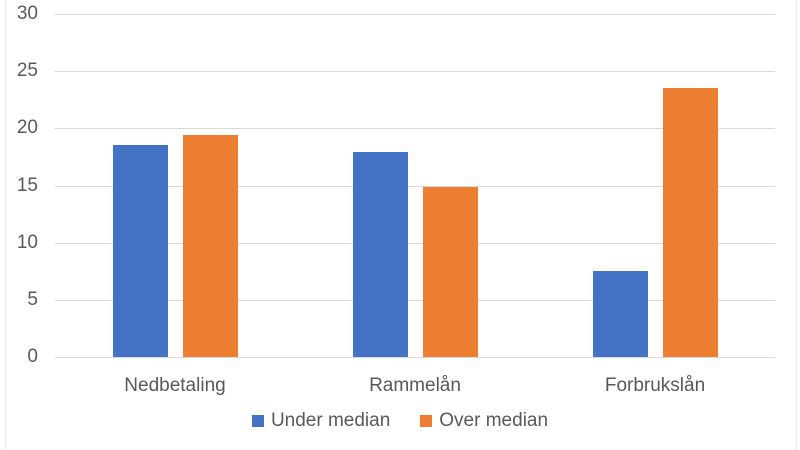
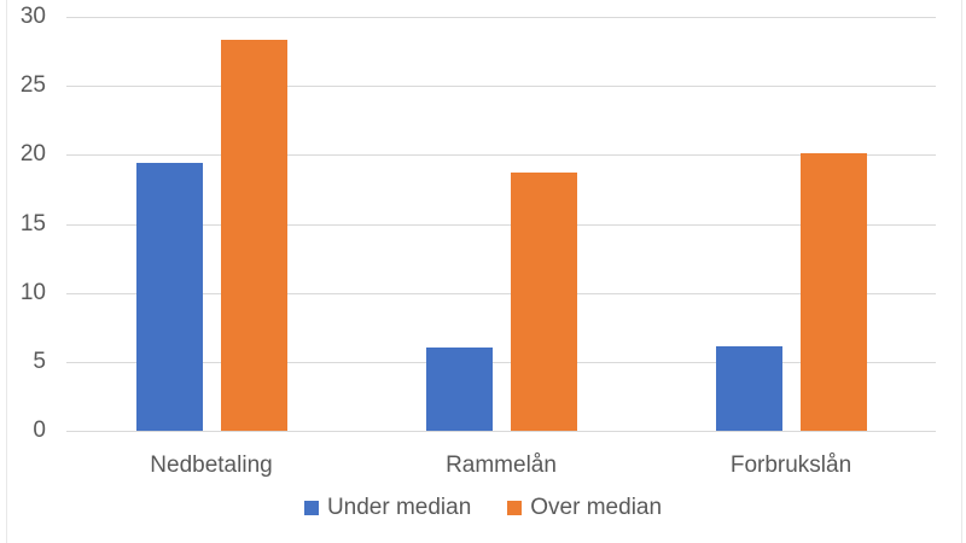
Under median/Nedbetaling: 18.5 -> 19.4
Over median/Nedbetaling: 19.4 -> 28.3
Under median/Rammelån: 17.9 -> 6.0
Over median/Rammelån: 14.9 -> 18.7
Under median/Forbrukslån: 7.5 -> 6.1
Over median/Forbrukslån: 23.5 -> 20.1
